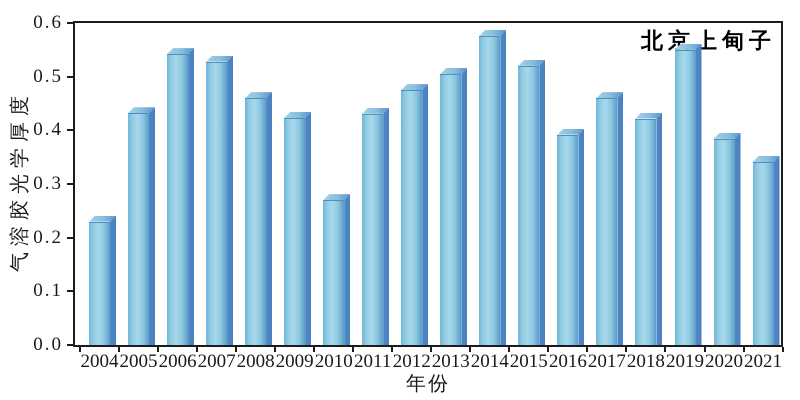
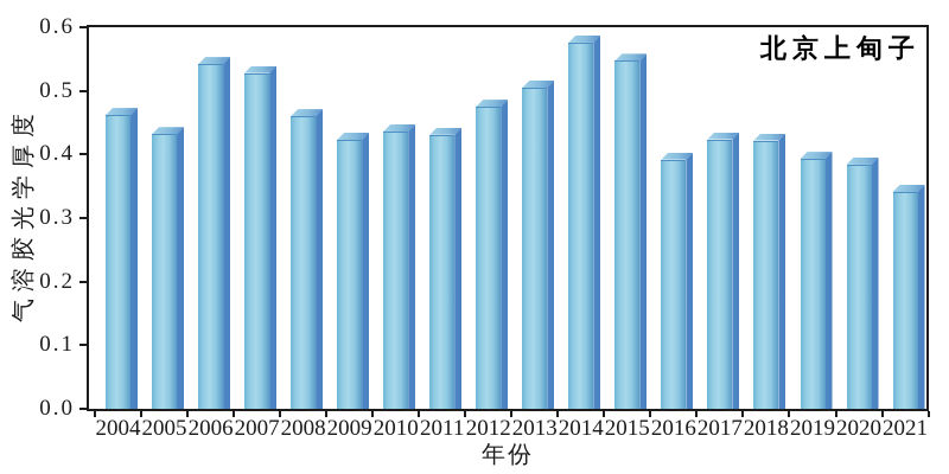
2004: 0.23 -> 0.46
2010: 0.27 -> 0.44
2015: 0.52 -> 0.55
2017: 0.46 -> 0.42
2019: 0.55 -> 0.39
